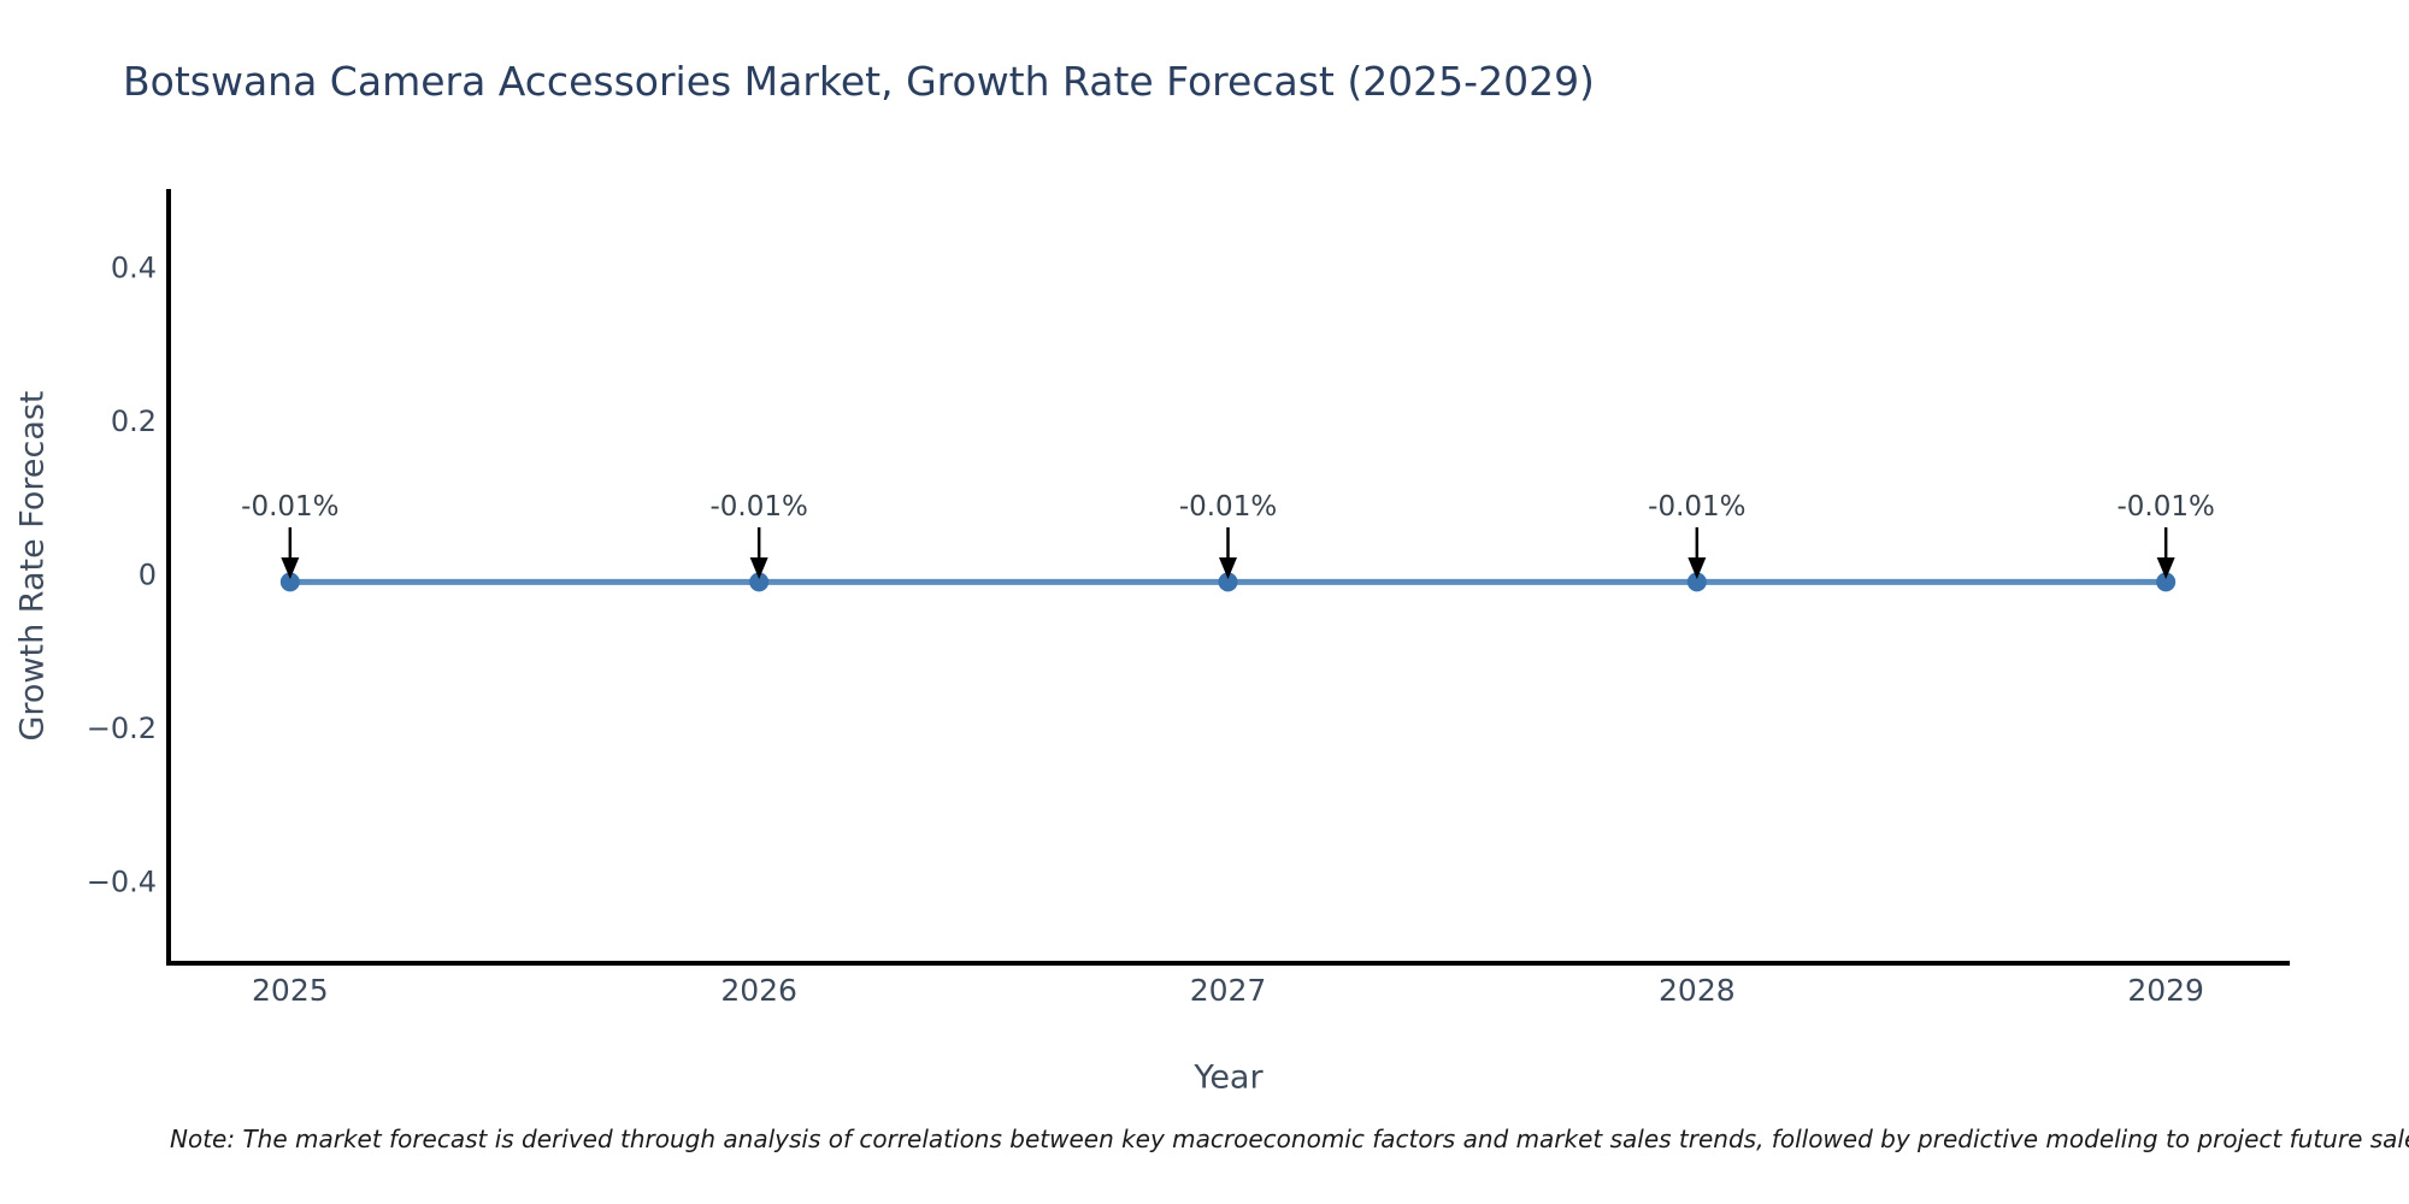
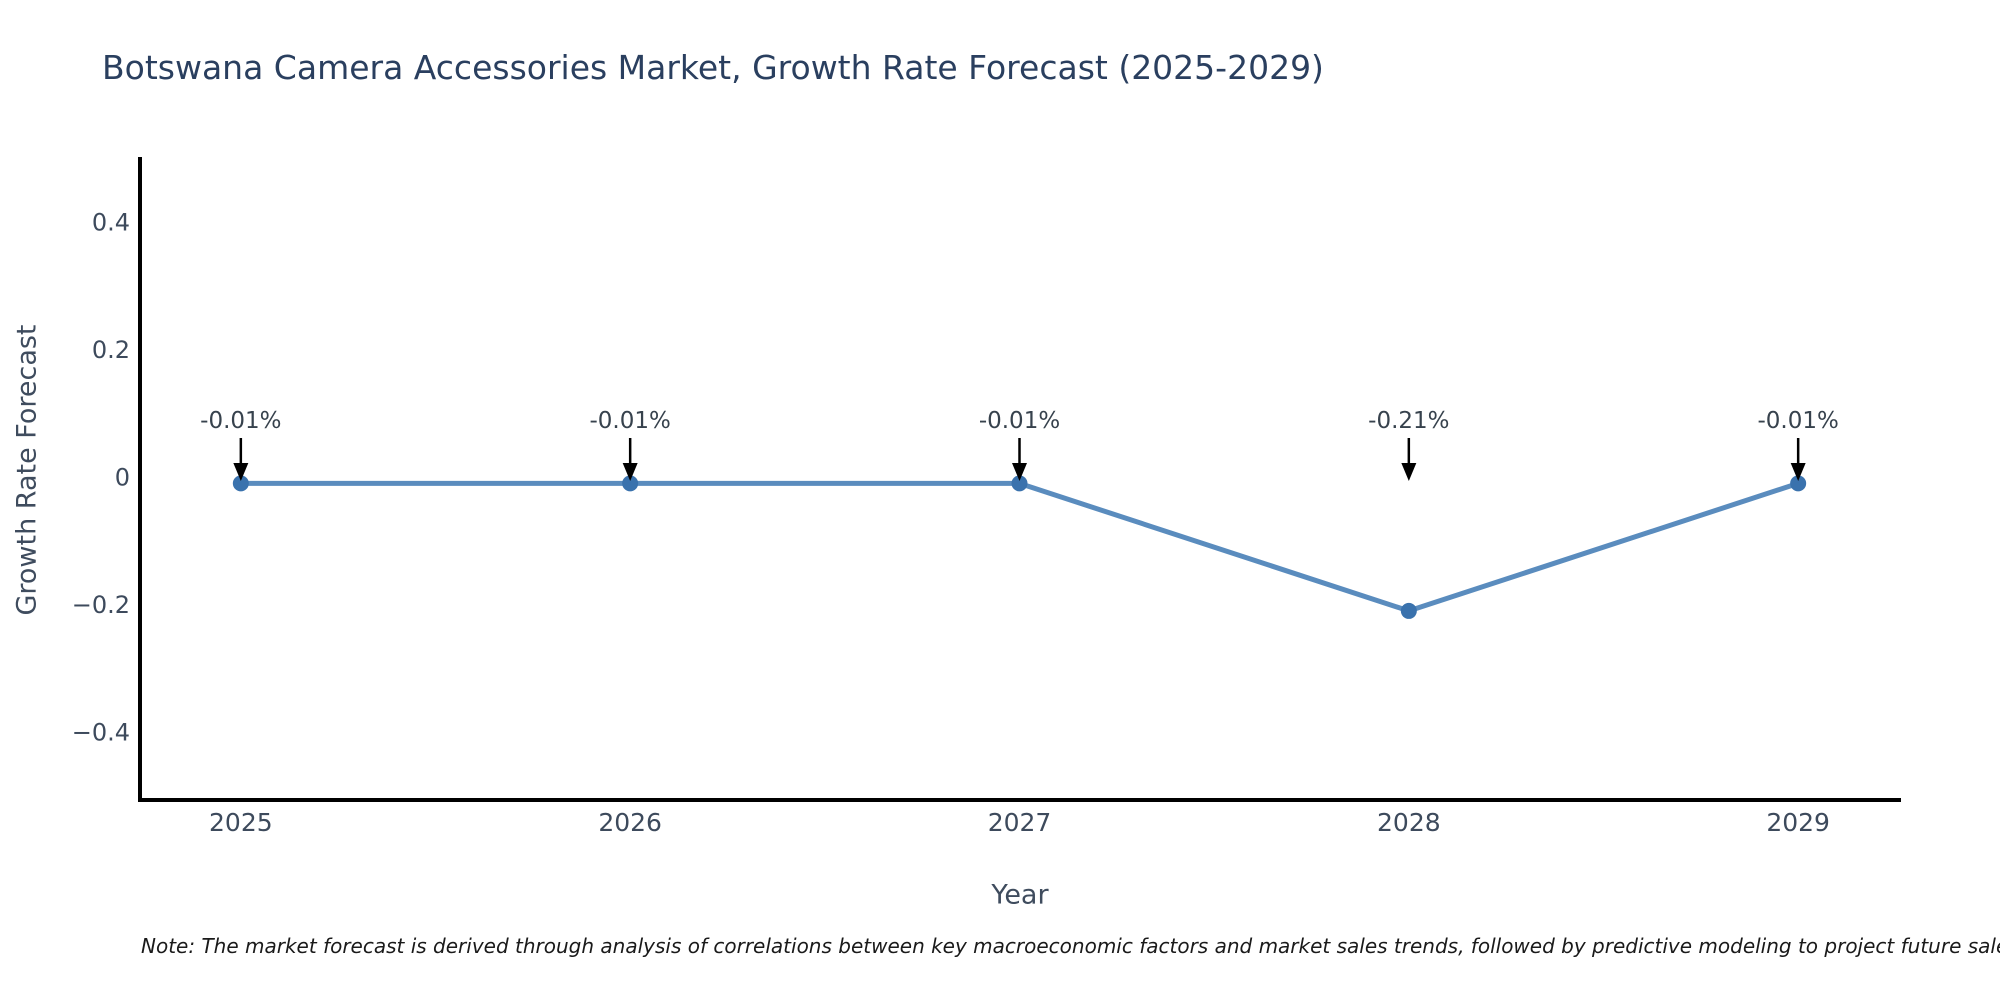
2028: -0.01% -> -0.21%
